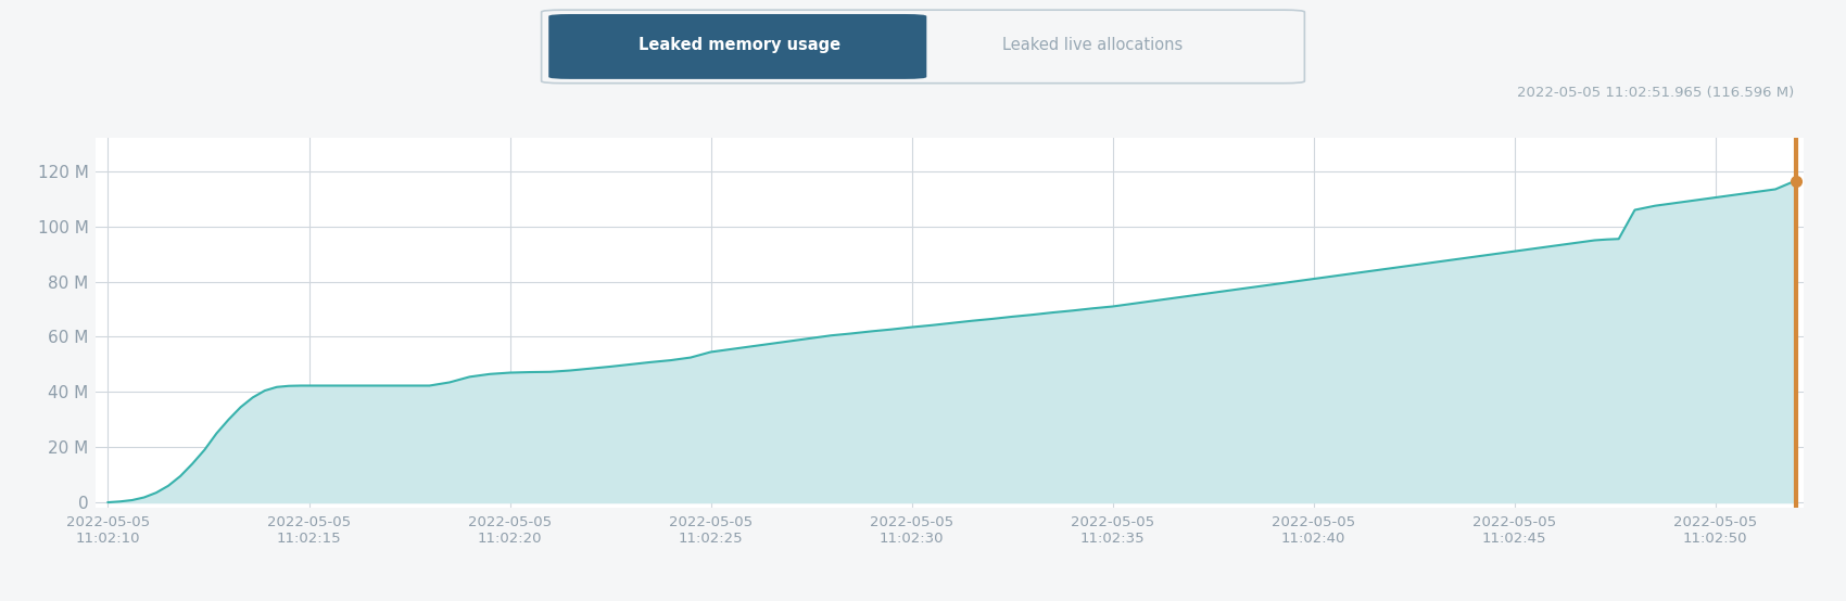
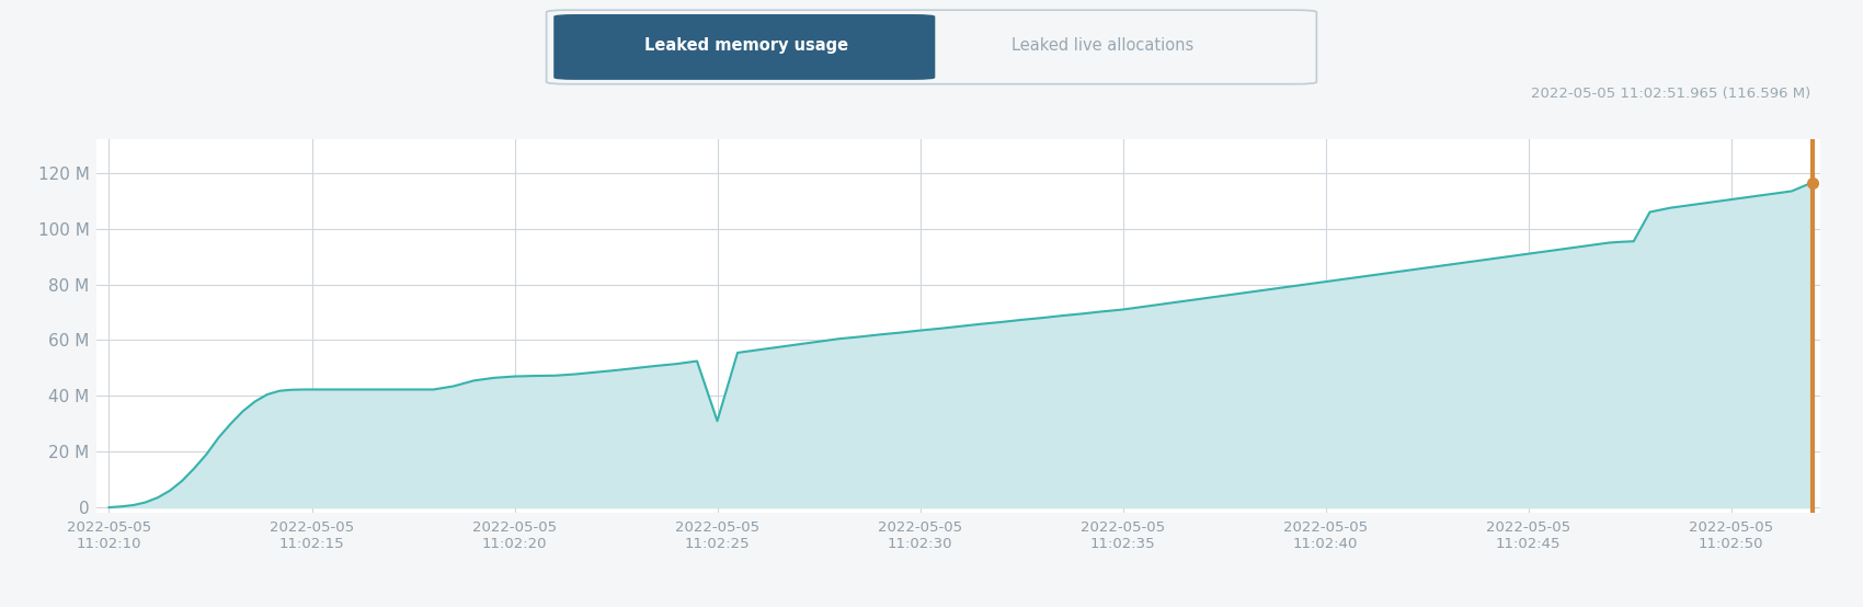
2022-05-05 11:02:25: 54.5 M -> 31.0 M
